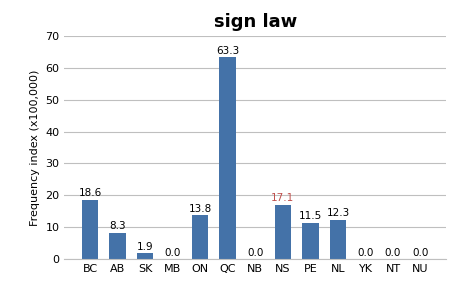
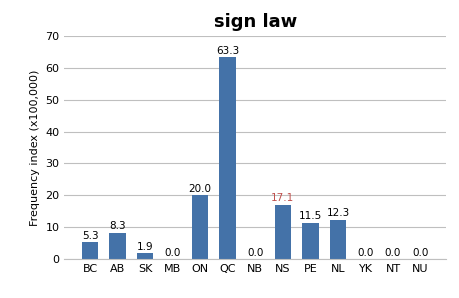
BC: 18.6 -> 5.3
ON: 13.8 -> 20.0
